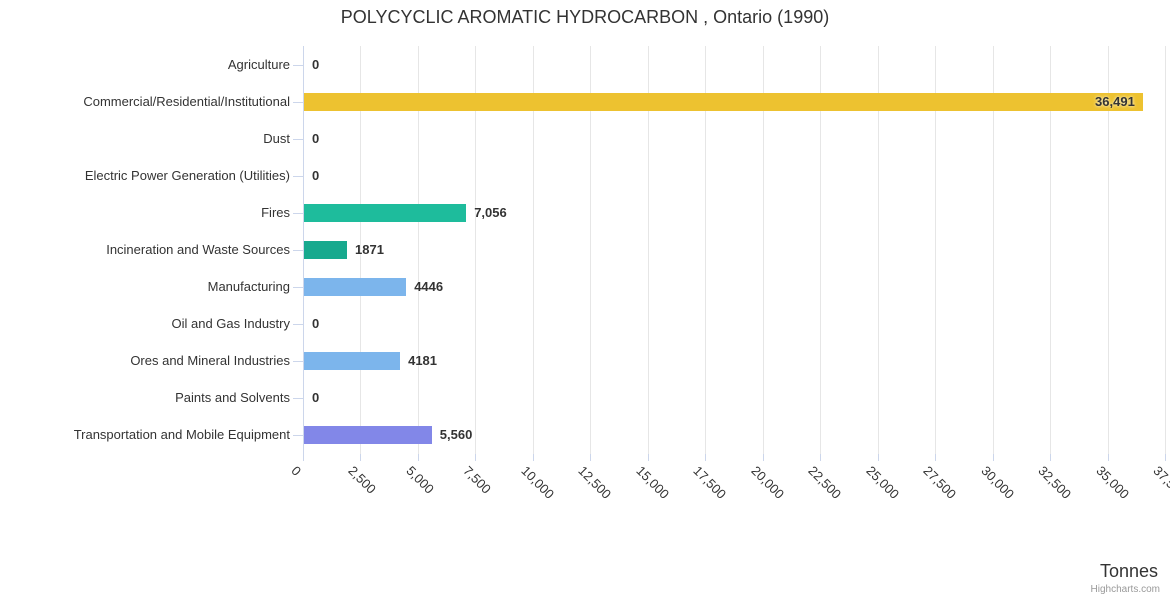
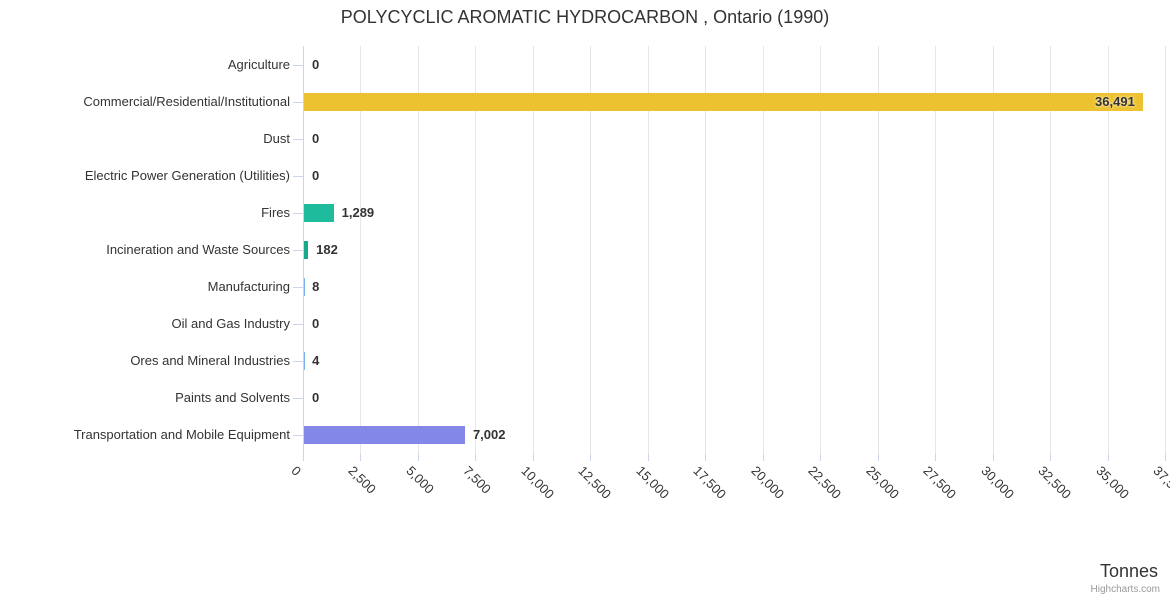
Fires: 7,056 -> 1,289
Incineration and Waste Sources: 1871 -> 182
Manufacturing: 4446 -> 8
Ores and Mineral Industries: 4181 -> 4
Transportation and Mobile Equipment: 5,560 -> 7,002
